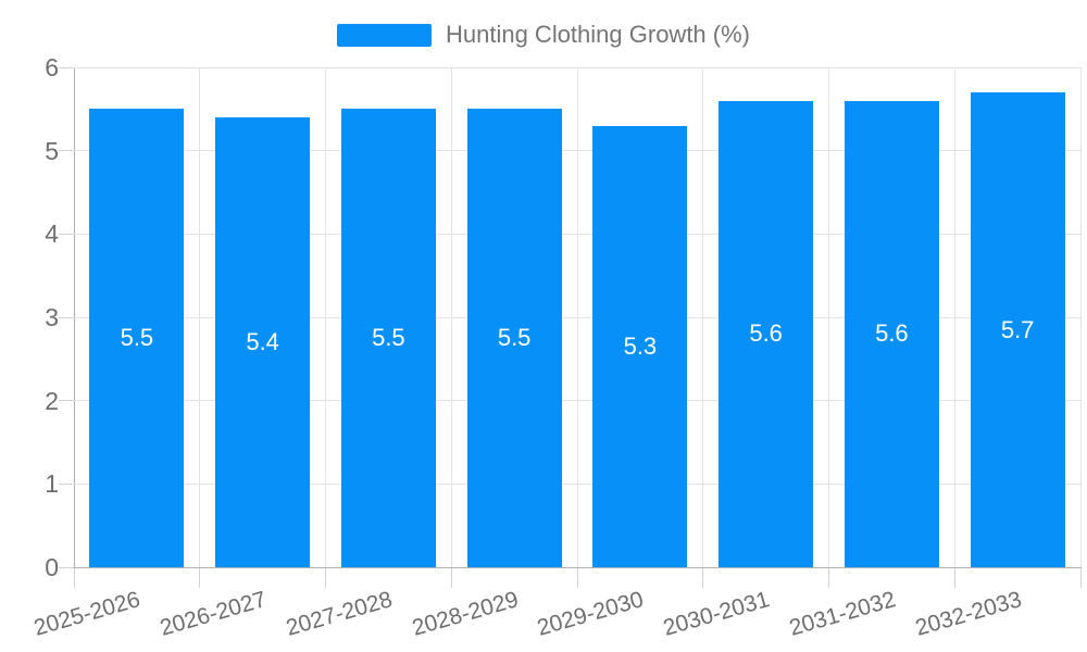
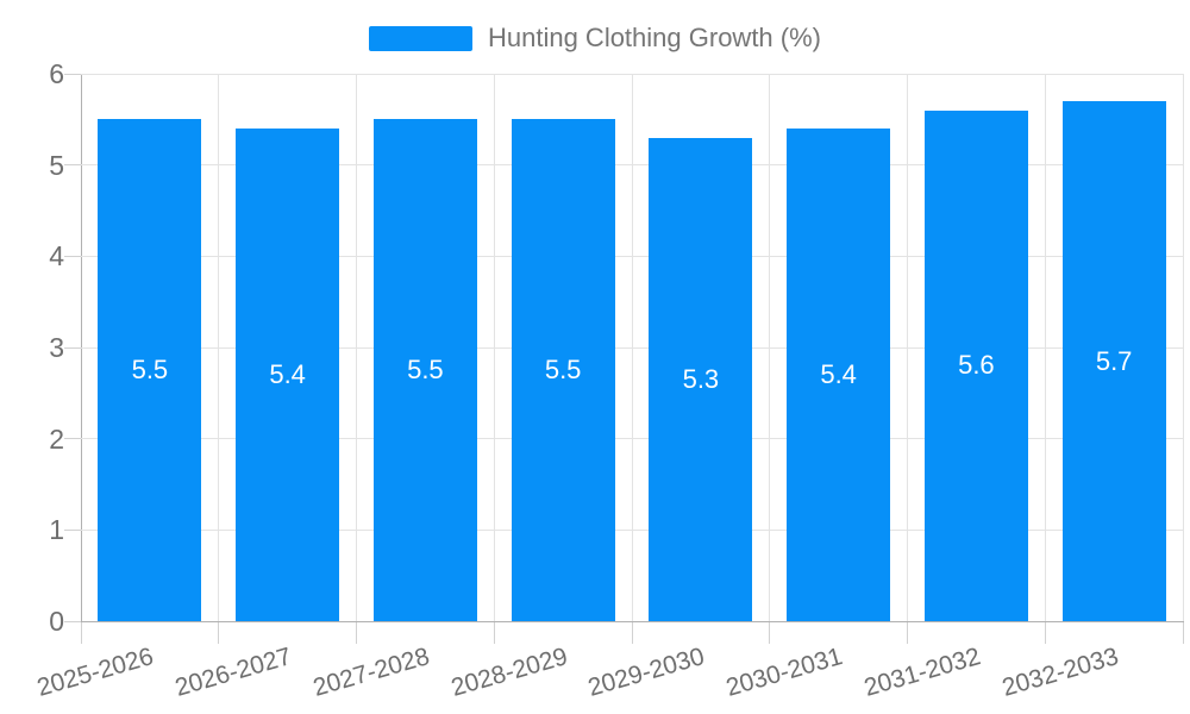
2030-2031: 5.6 -> 5.4
